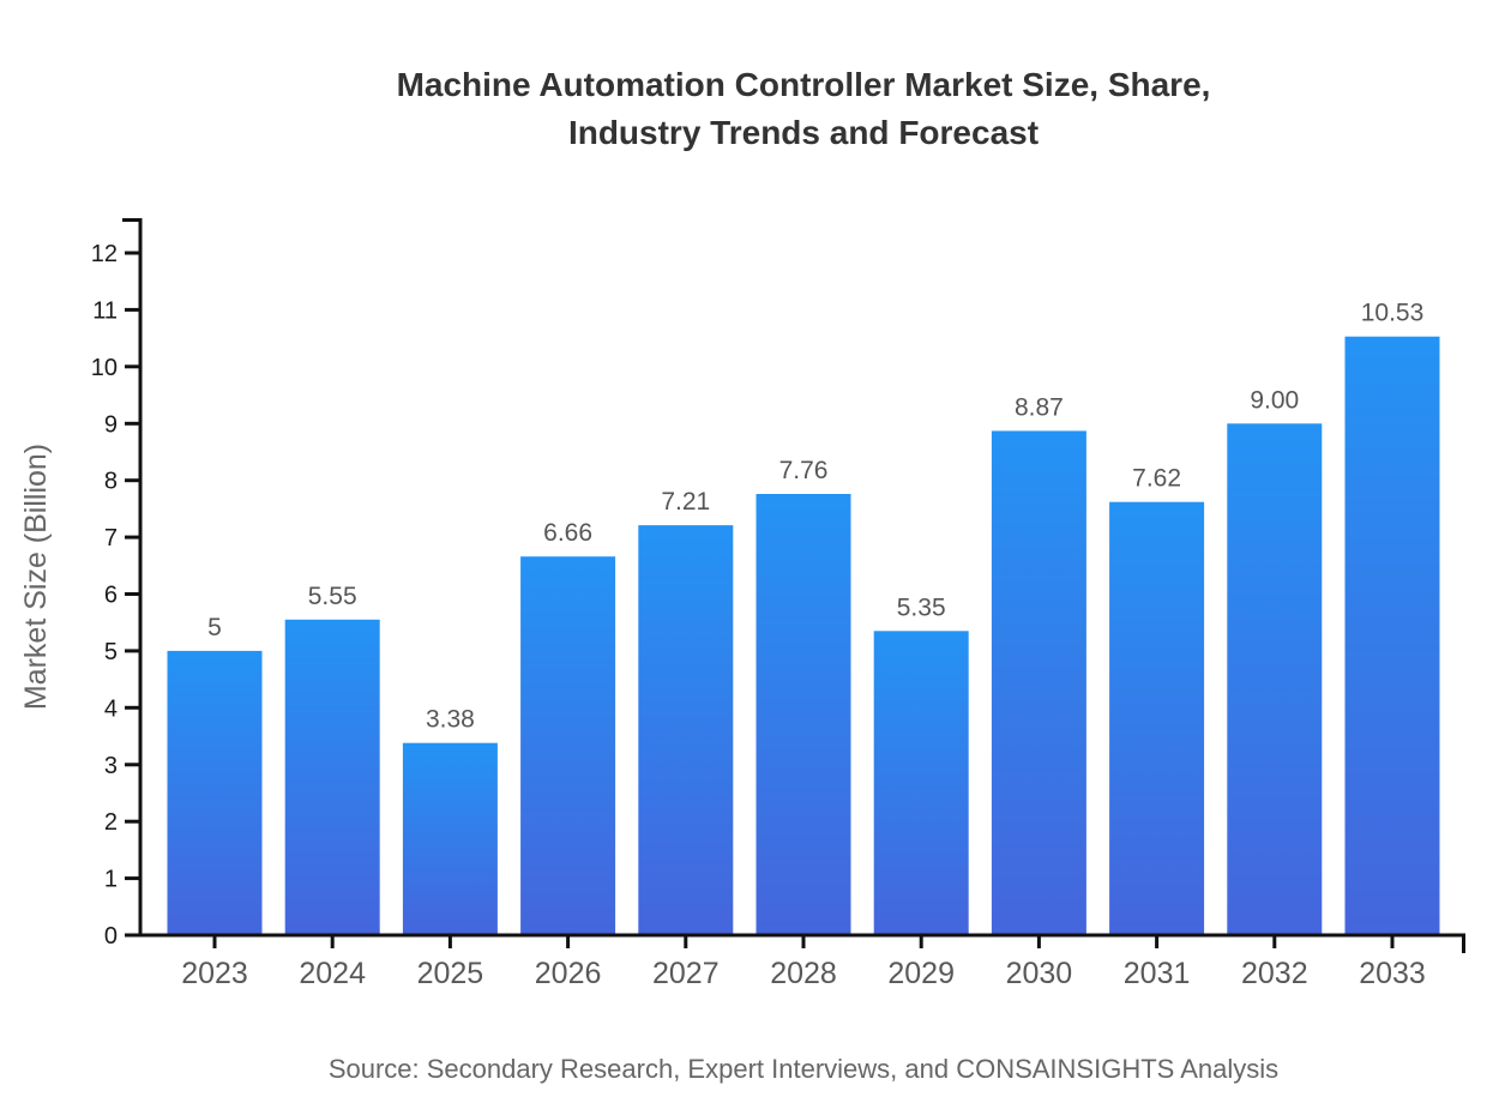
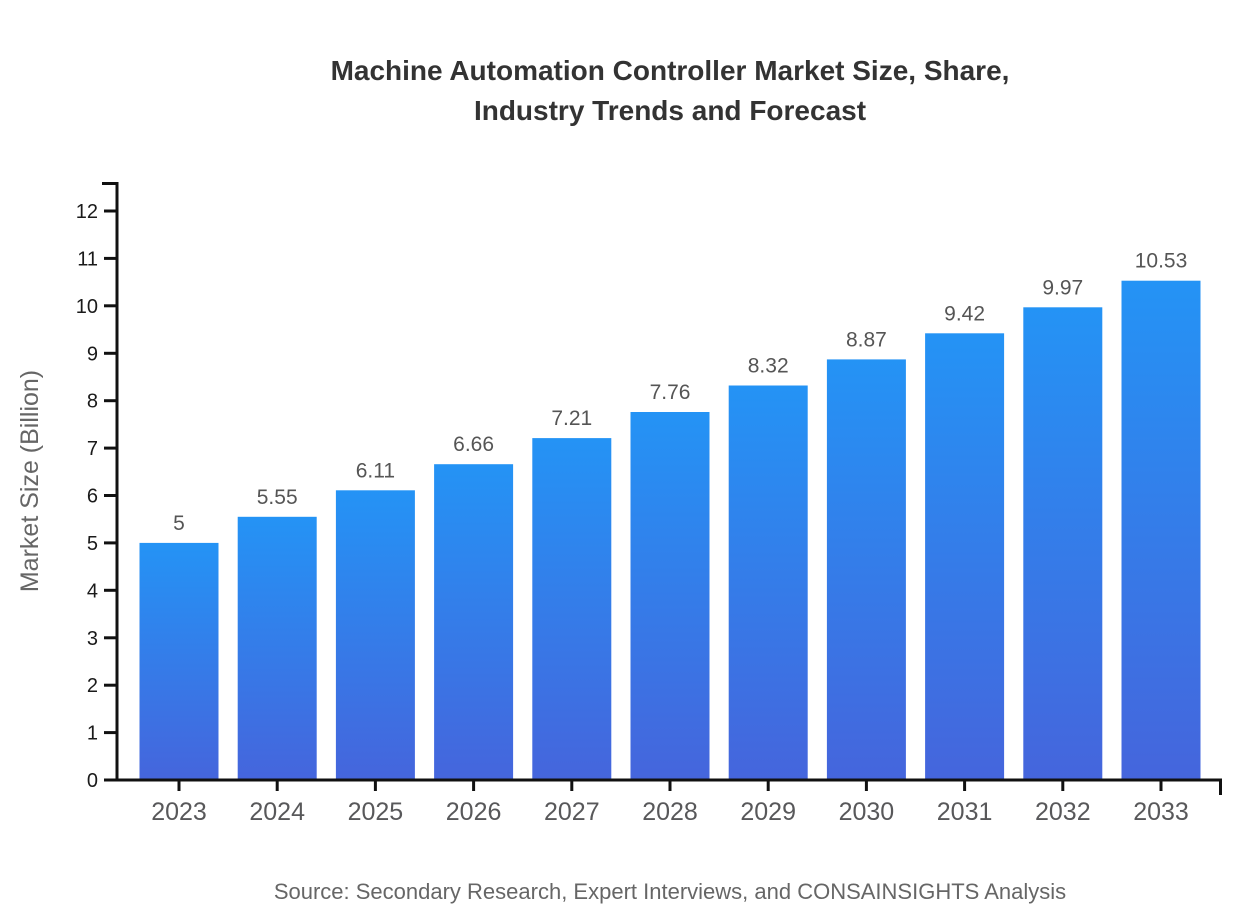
2025: 3.38 -> 6.11
2029: 5.35 -> 8.32
2031: 7.62 -> 9.42
2032: 9.00 -> 9.97
